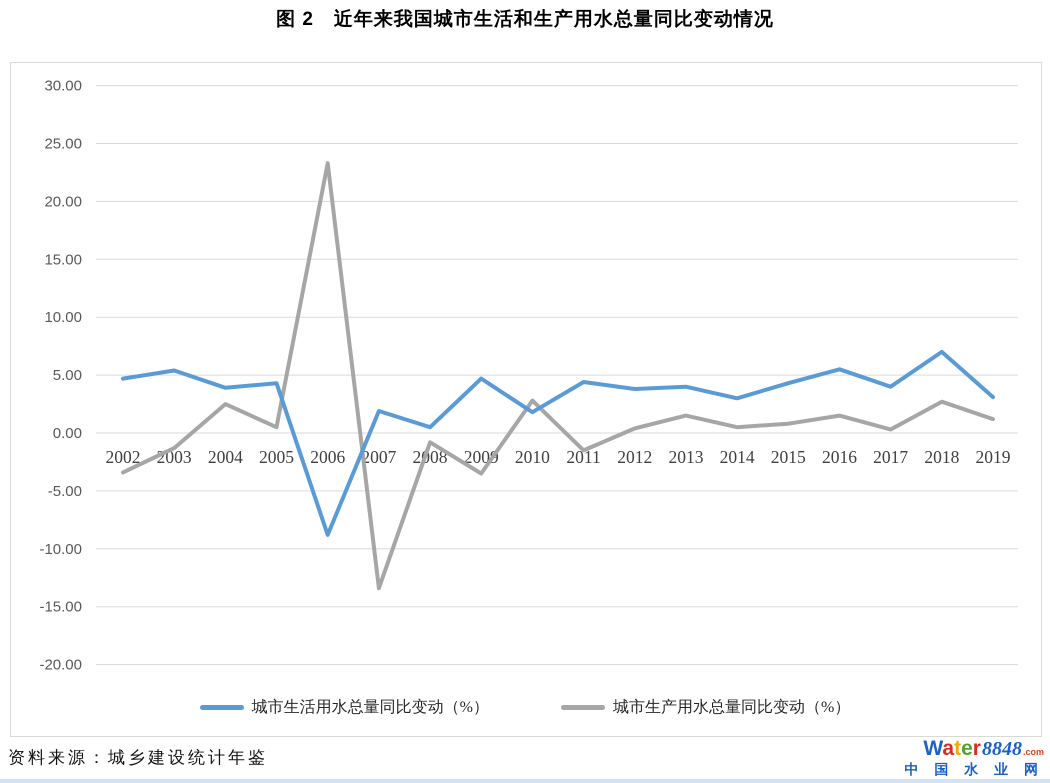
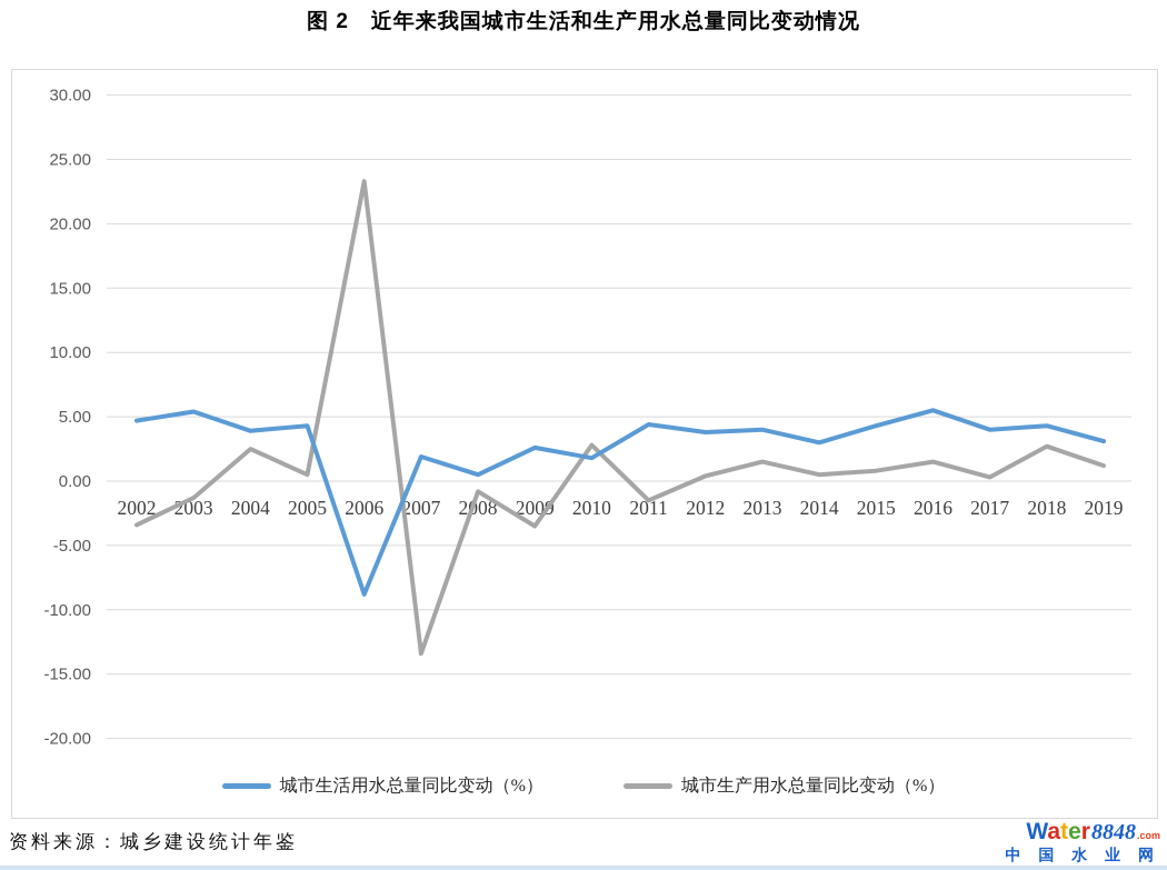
城市生活用水总量同比变动（%）/2009: 4.7 -> 2.6
城市生活用水总量同比变动（%）/2018: 7.0 -> 4.3
